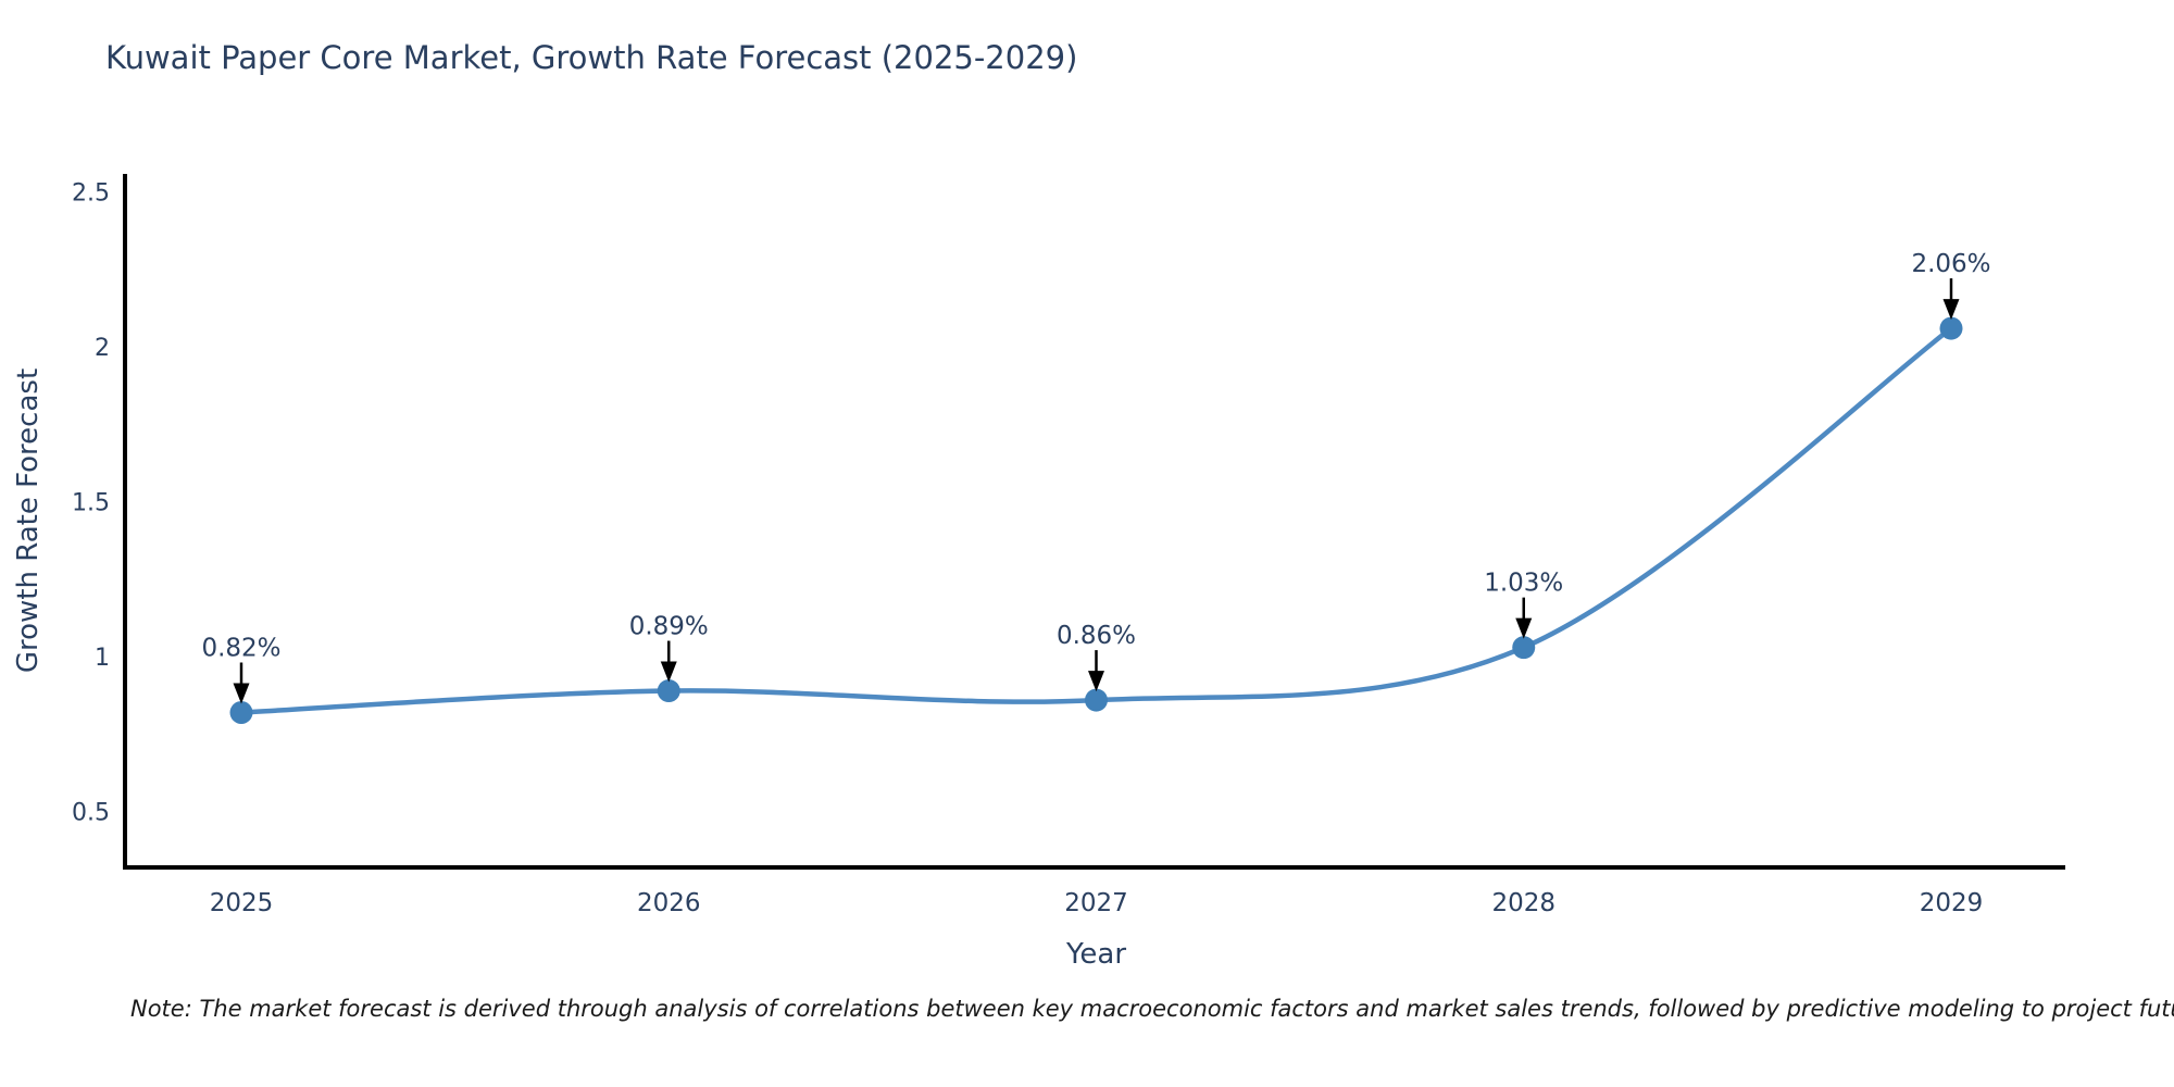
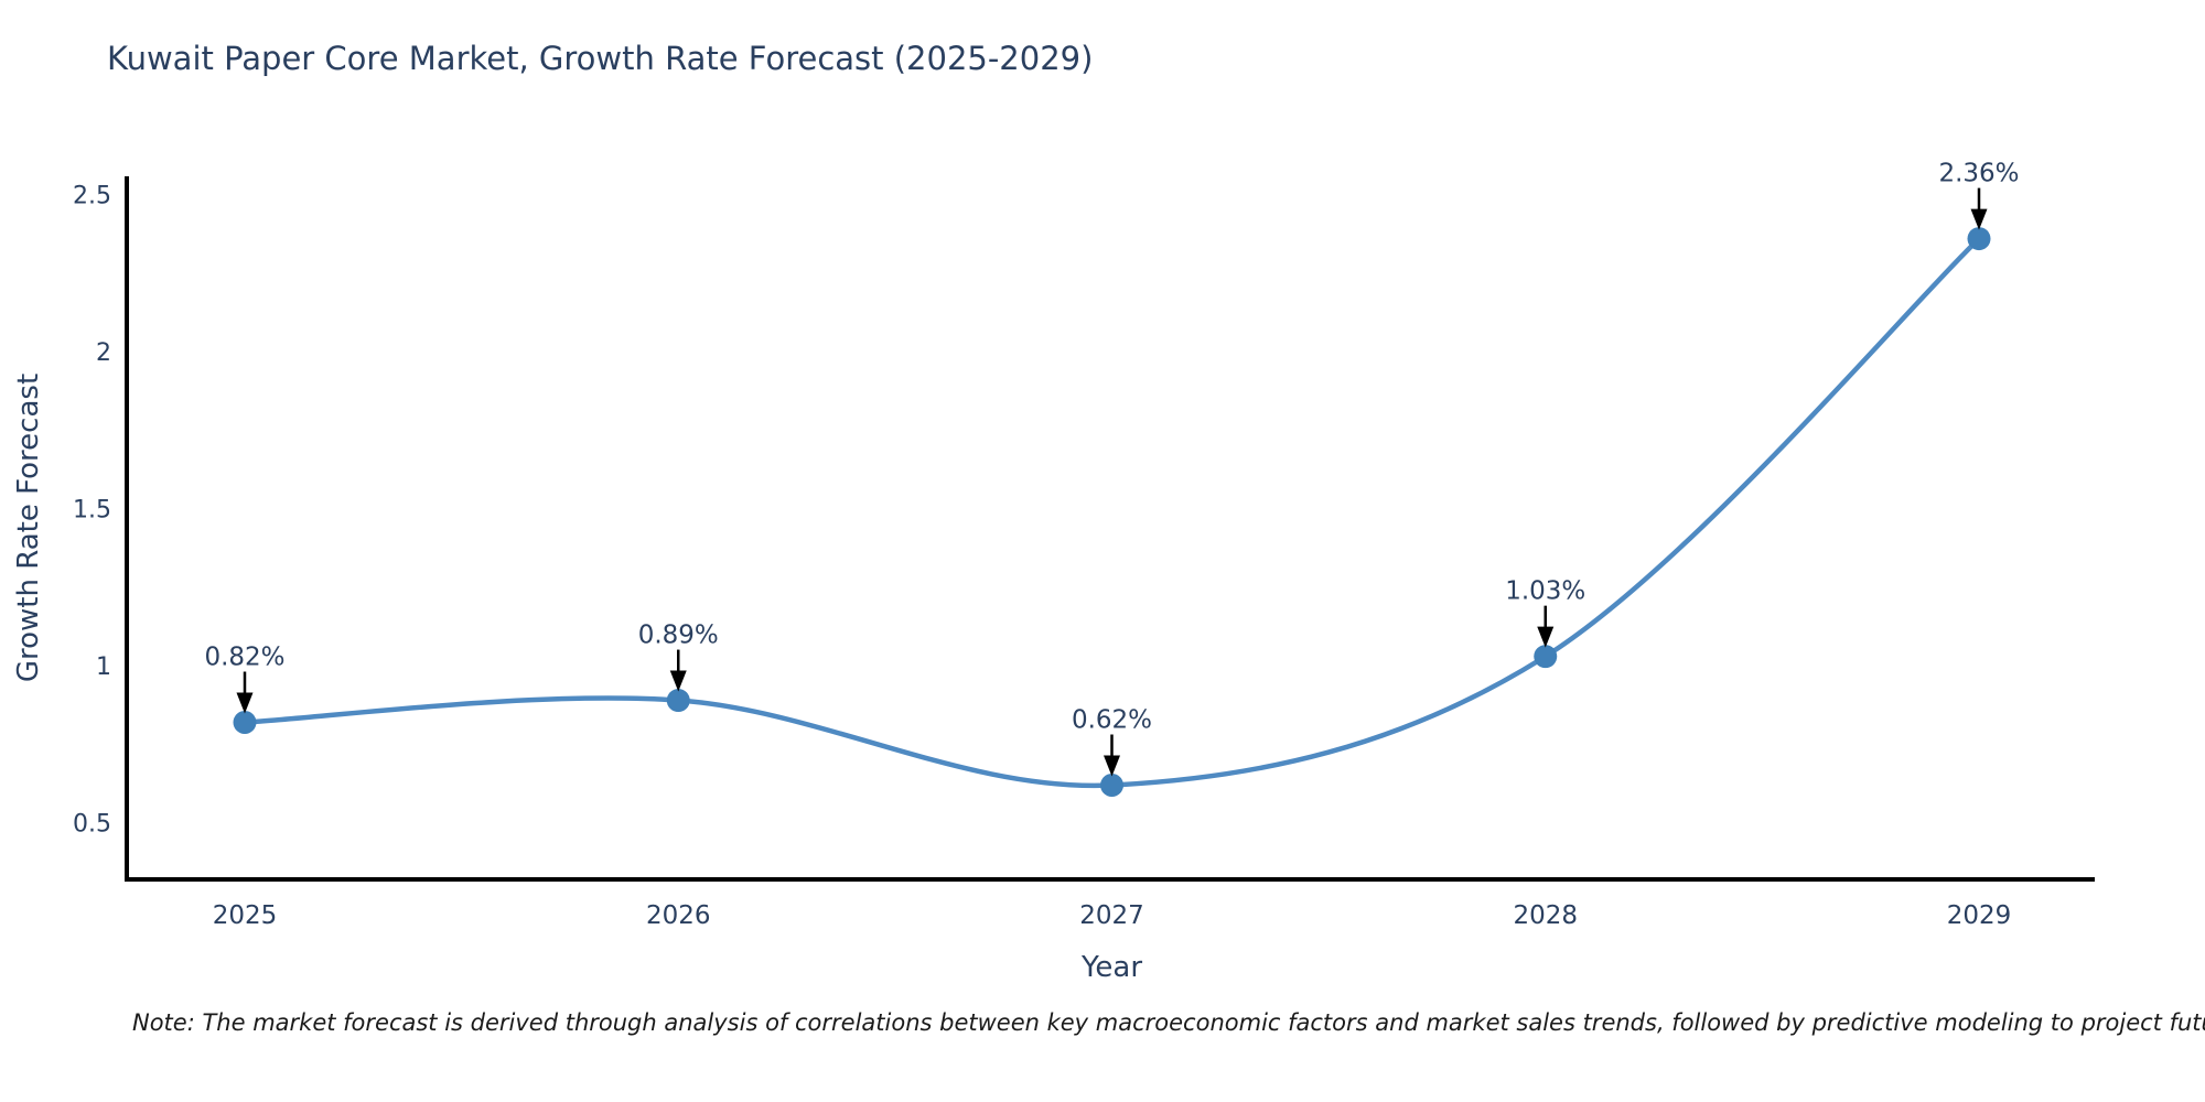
2027: 0.86% -> 0.62%
2029: 2.06% -> 2.36%
